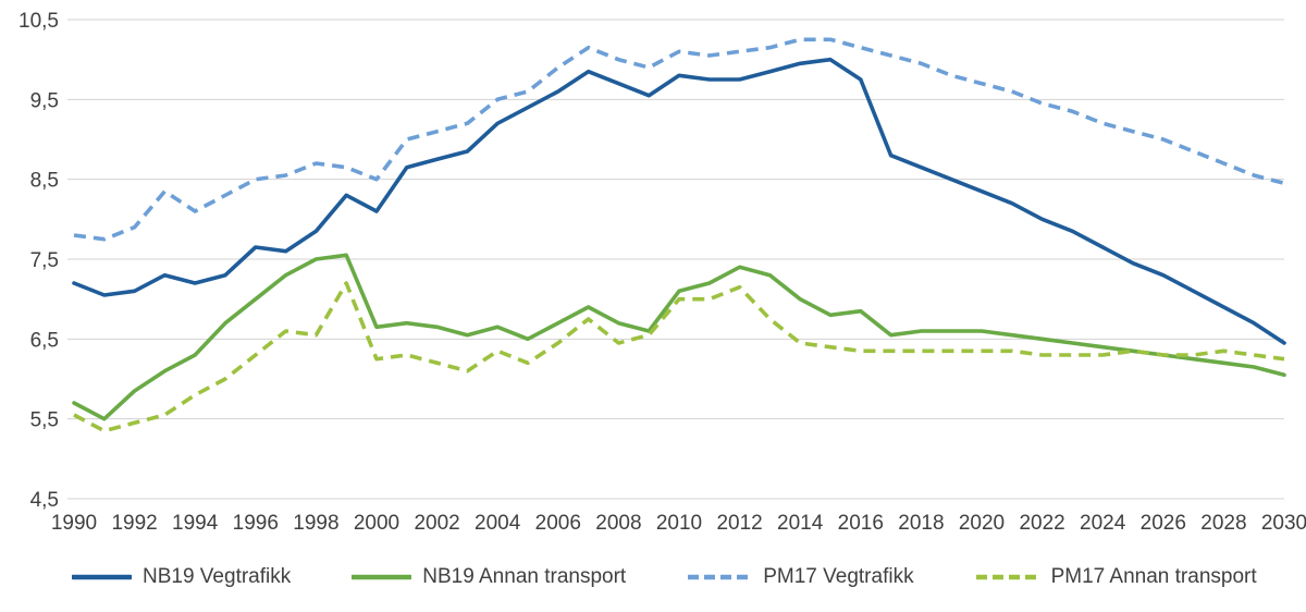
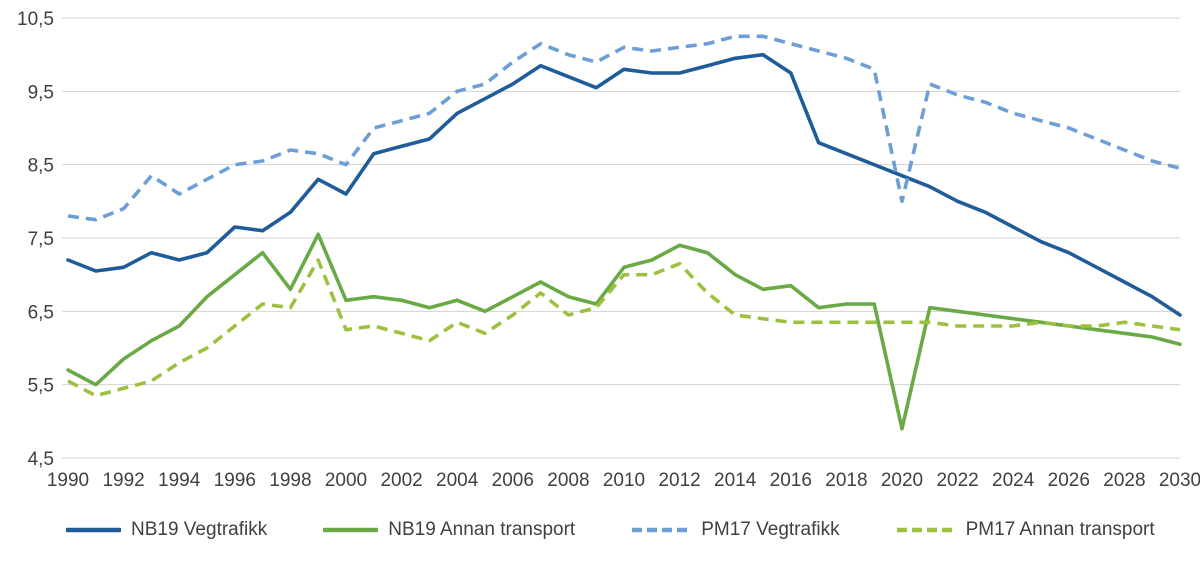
NB19 Annan transport/1998: 7,5 -> 6,8
NB19 Annan transport/2020: 6,6 -> 4,9
PM17 Vegtrafikk/2020: 9,7 -> 8,0
